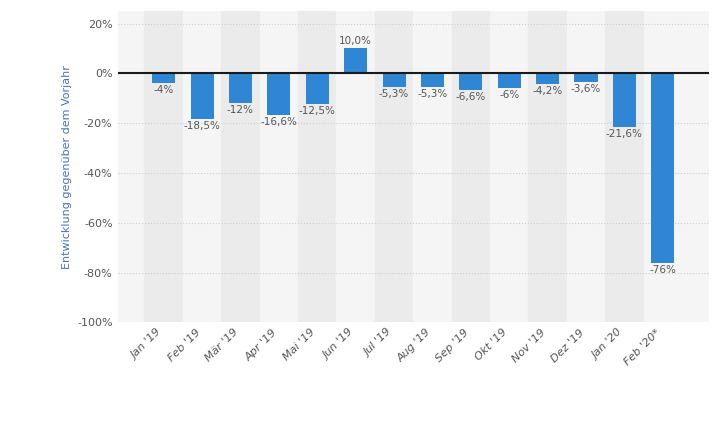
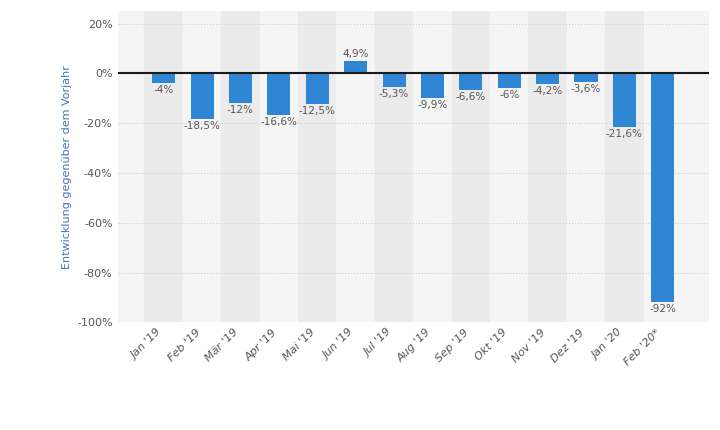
Jun '19: 10,0% -> 4,9%
Aug '19: -5,3% -> -9,9%
Feb '20*: -76% -> -92%
